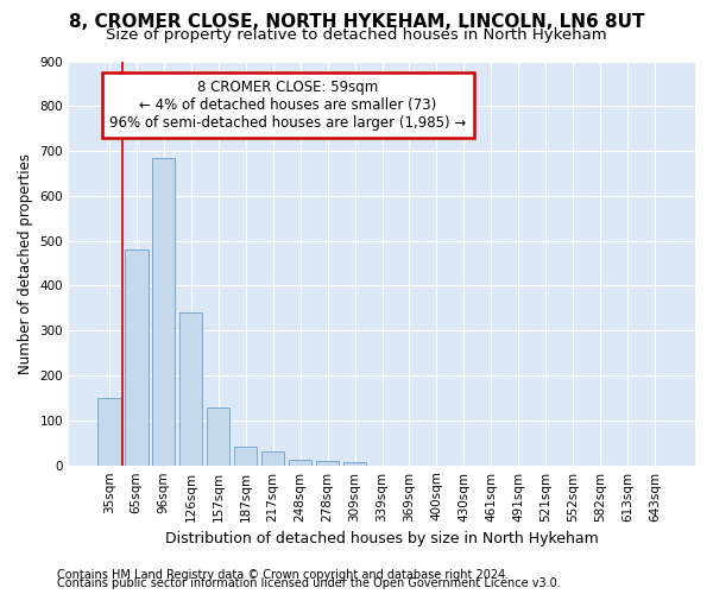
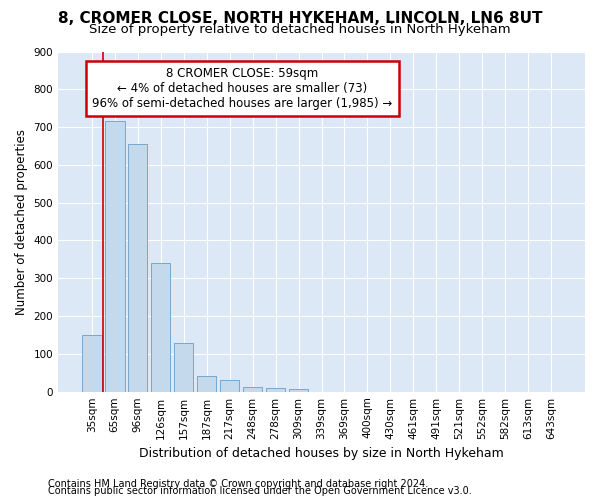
65sqm: 480 -> 715
96sqm: 685 -> 655
